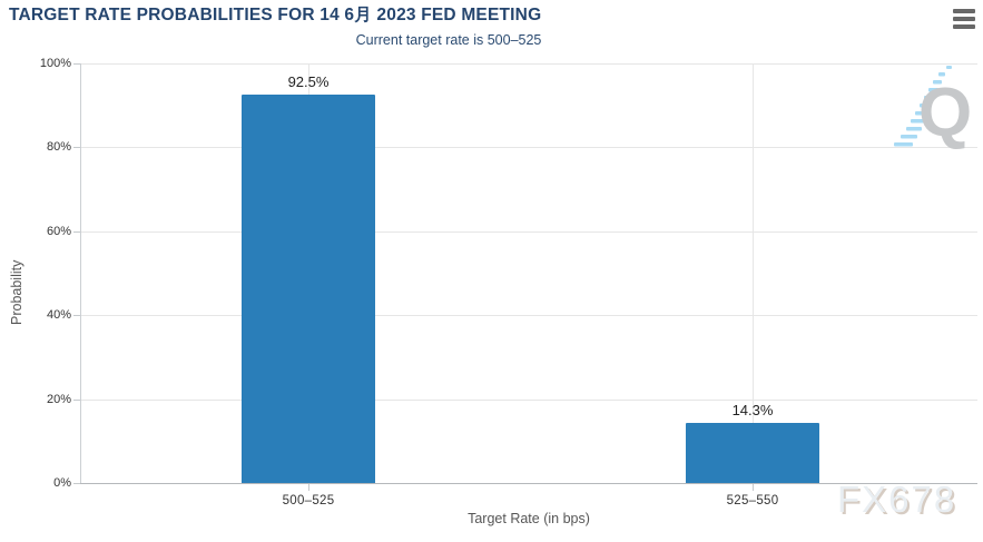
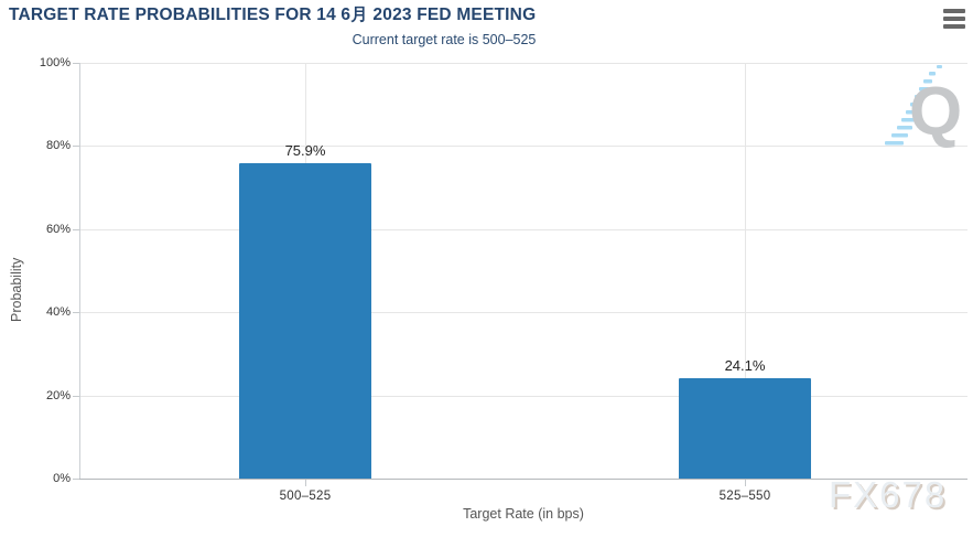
500–525: 92.5% -> 75.9%
525–550: 14.3% -> 24.1%
